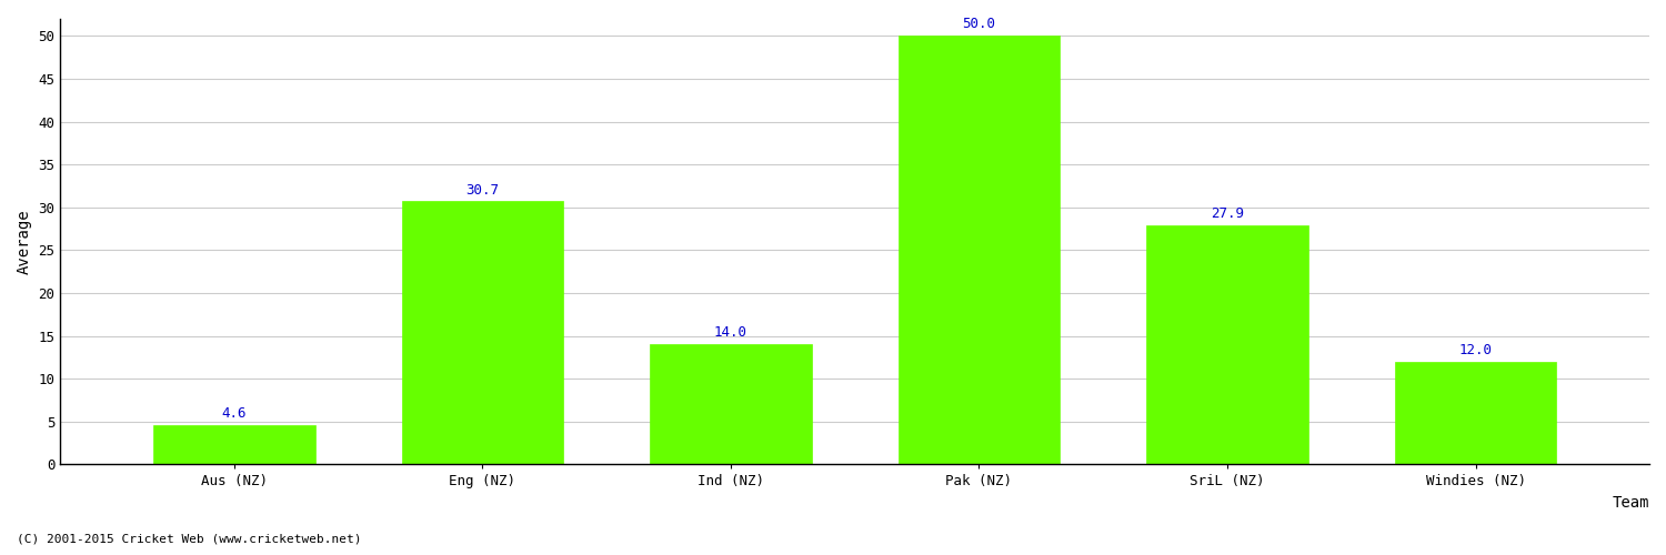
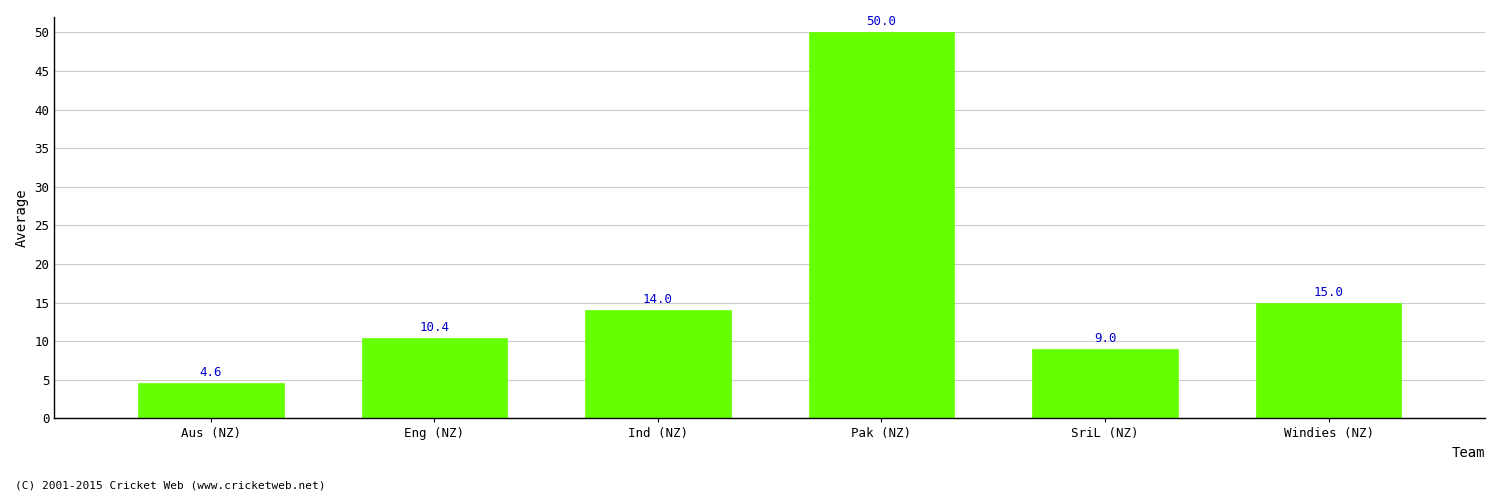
Eng (NZ): 30.7 -> 10.4
SriL (NZ): 27.9 -> 9.0
Windies (NZ): 12.0 -> 15.0
